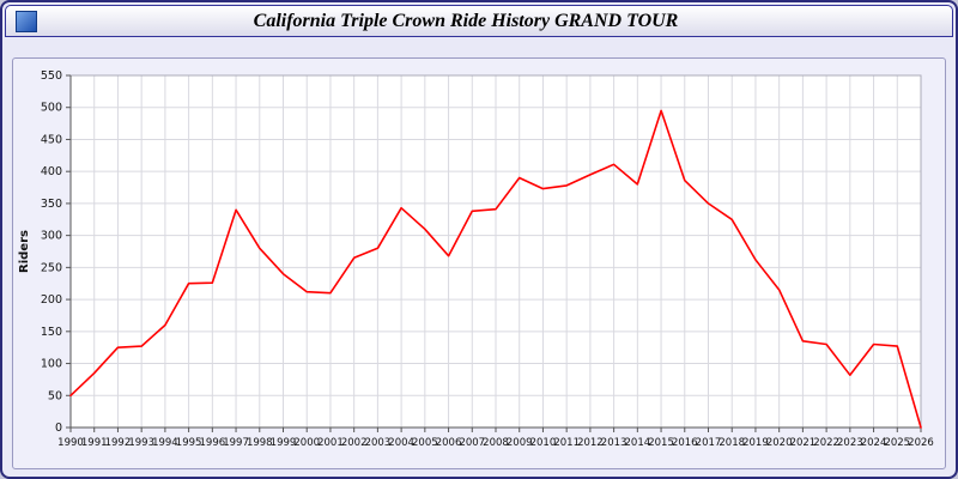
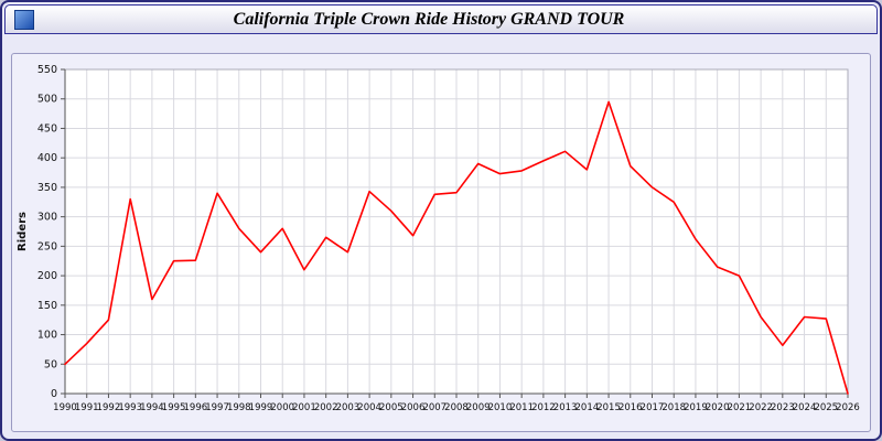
1993: 130 -> 330
2000: 210 -> 280
2003: 280 -> 240
2021: 140 -> 200
